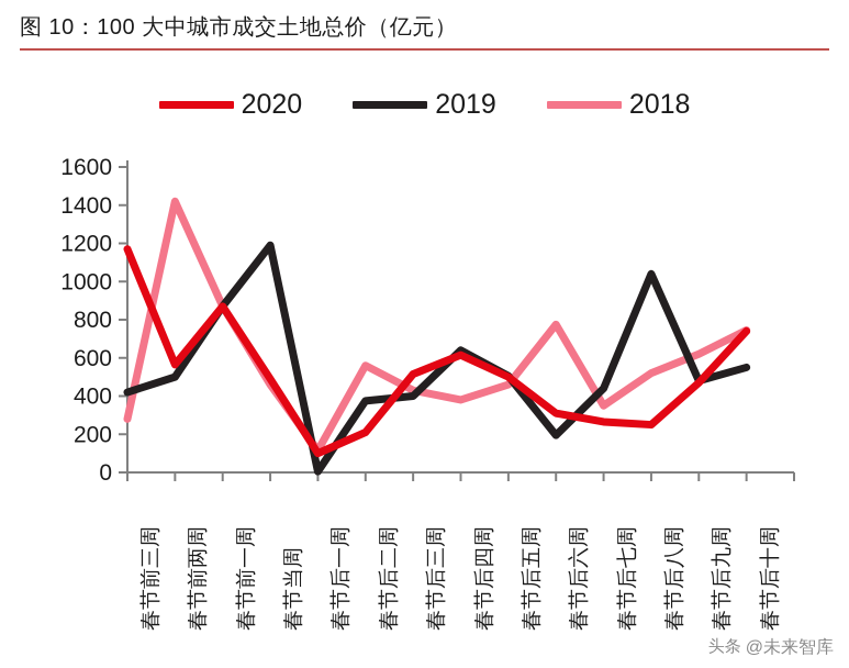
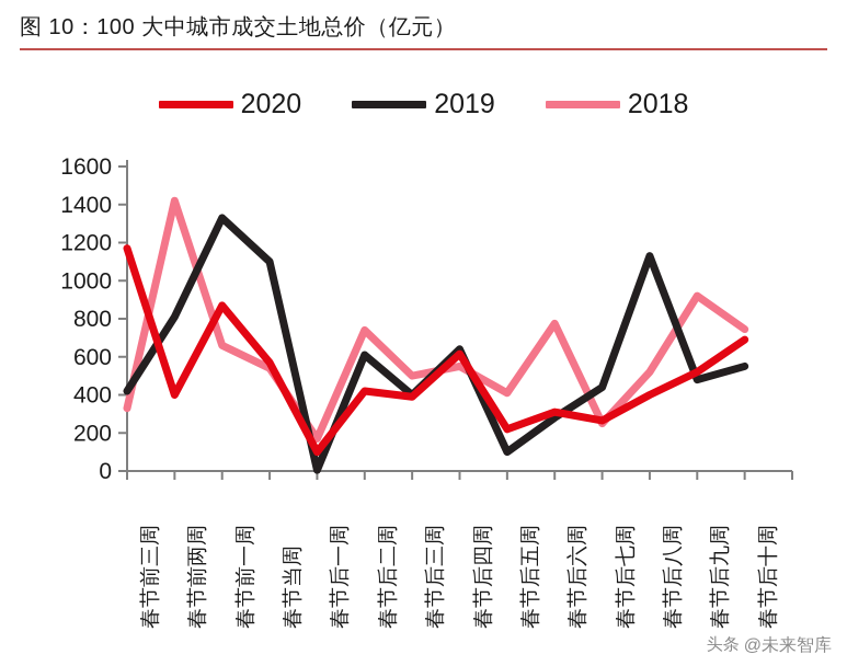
2018/春节前三周: 280 -> 330
2020/春节前两周: 560 -> 400
2019/春节前两周: 500 -> 810
2019/春节前一周: 870 -> 1330
2018/春节前一周: 870 -> 660
2020/春节当周: 490 -> 570
2019/春节当周: 1190 -> 1100
2018/春节当周: 460 -> 540
2018/春节后一周: 120 -> 170
2020/春节后二周: 210 -> 420
2019/春节后二周: 380 -> 610
2018/春节后二周: 560 -> 740
2020/春节后三周: 520 -> 390
2018/春节后三周: 430 -> 500
2018/春节后四周: 380 -> 550
2020/春节后五周: 500 -> 220
2019/春节后五周: 500 -> 100
2018/春节后五周: 460 -> 410
2019/春节后六周: 200 -> 280
2018/春节后七周: 350 -> 250
2020/春节后八周: 250 -> 400
2019/春节后八周: 1040 -> 1130
2020/春节后九周: 470 -> 520
2018/春节后九周: 620 -> 920
2020/春节后十周: 740 -> 690
